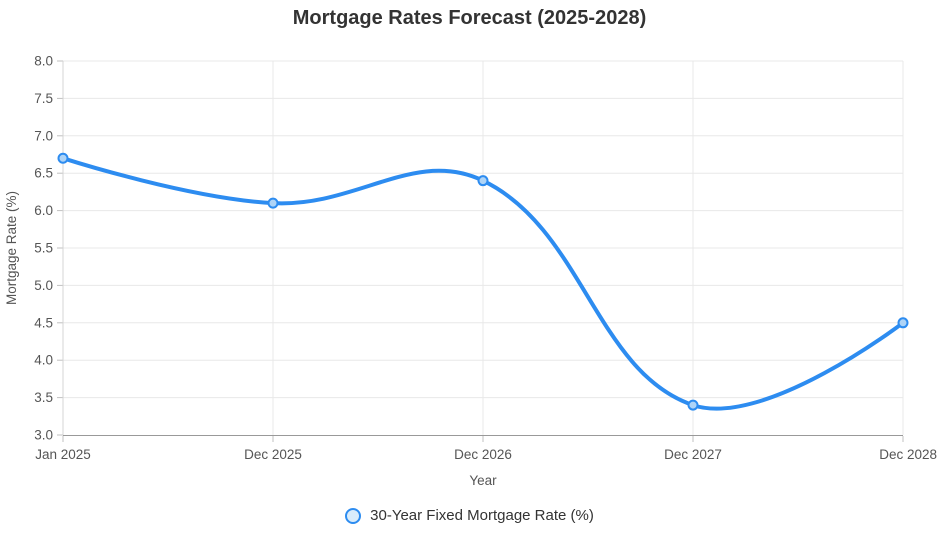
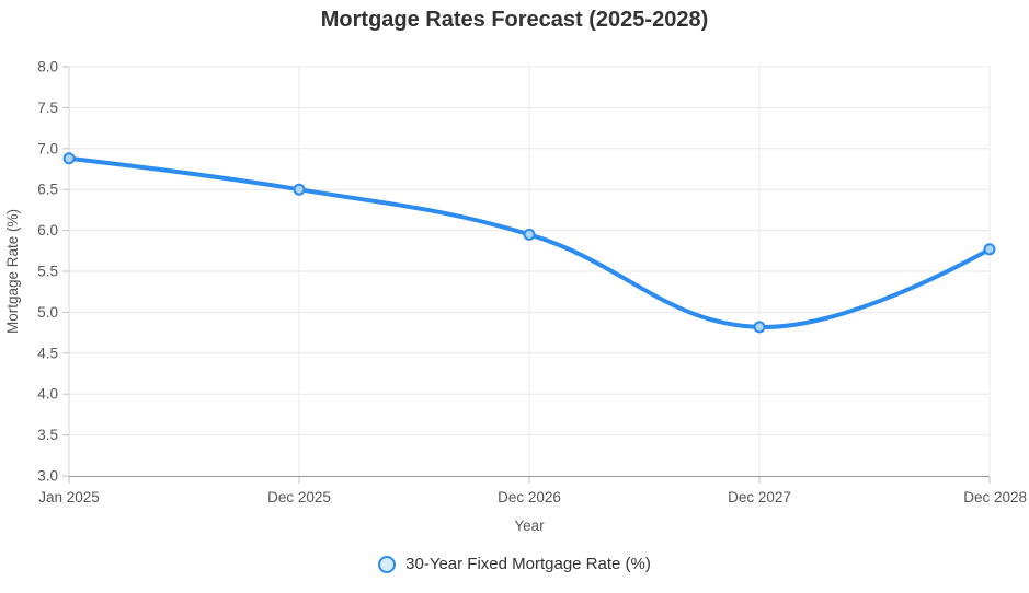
Jan 2025: 6.7 -> 6.9
Dec 2025: 6.1 -> 6.5
Dec 2026: 6.4 -> 6.0
Dec 2027: 3.4 -> 4.8
Dec 2028: 4.5 -> 5.8
